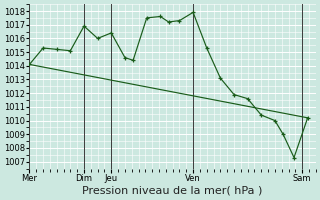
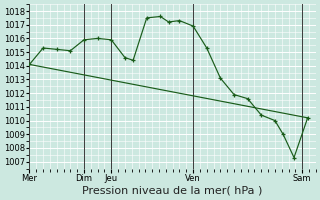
Dim: 1016.9 -> 1015.9
Jeu: 1016.4 -> 1015.9
Ven: 1017.9 -> 1016.9
